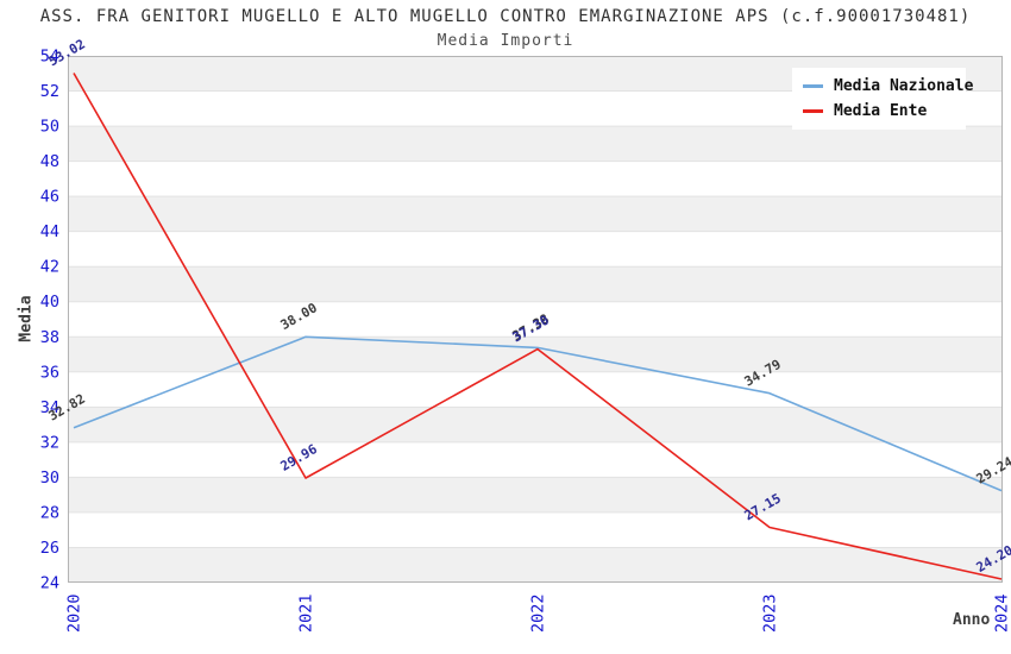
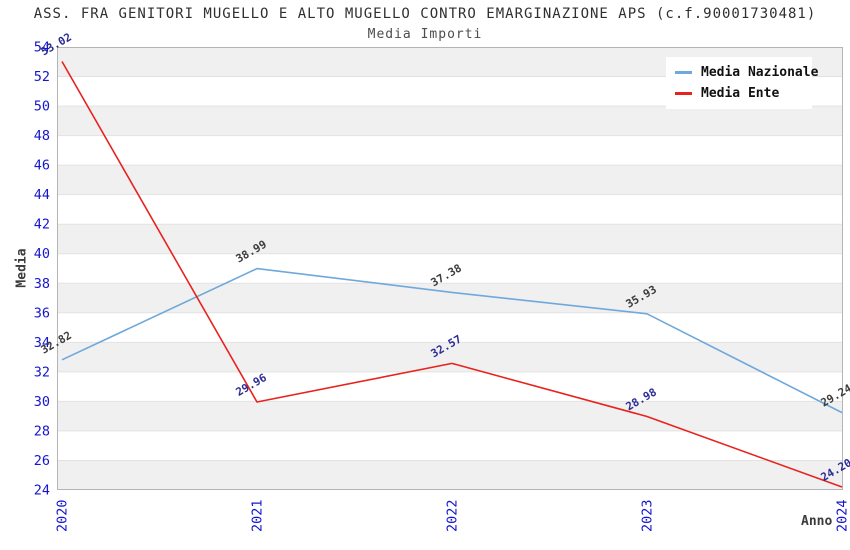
Media Nazionale/2021: 38.00 -> 38.99
Media Ente/2022: 37.30 -> 32.57
Media Nazionale/2023: 34.79 -> 35.93
Media Ente/2023: 27.15 -> 28.98
